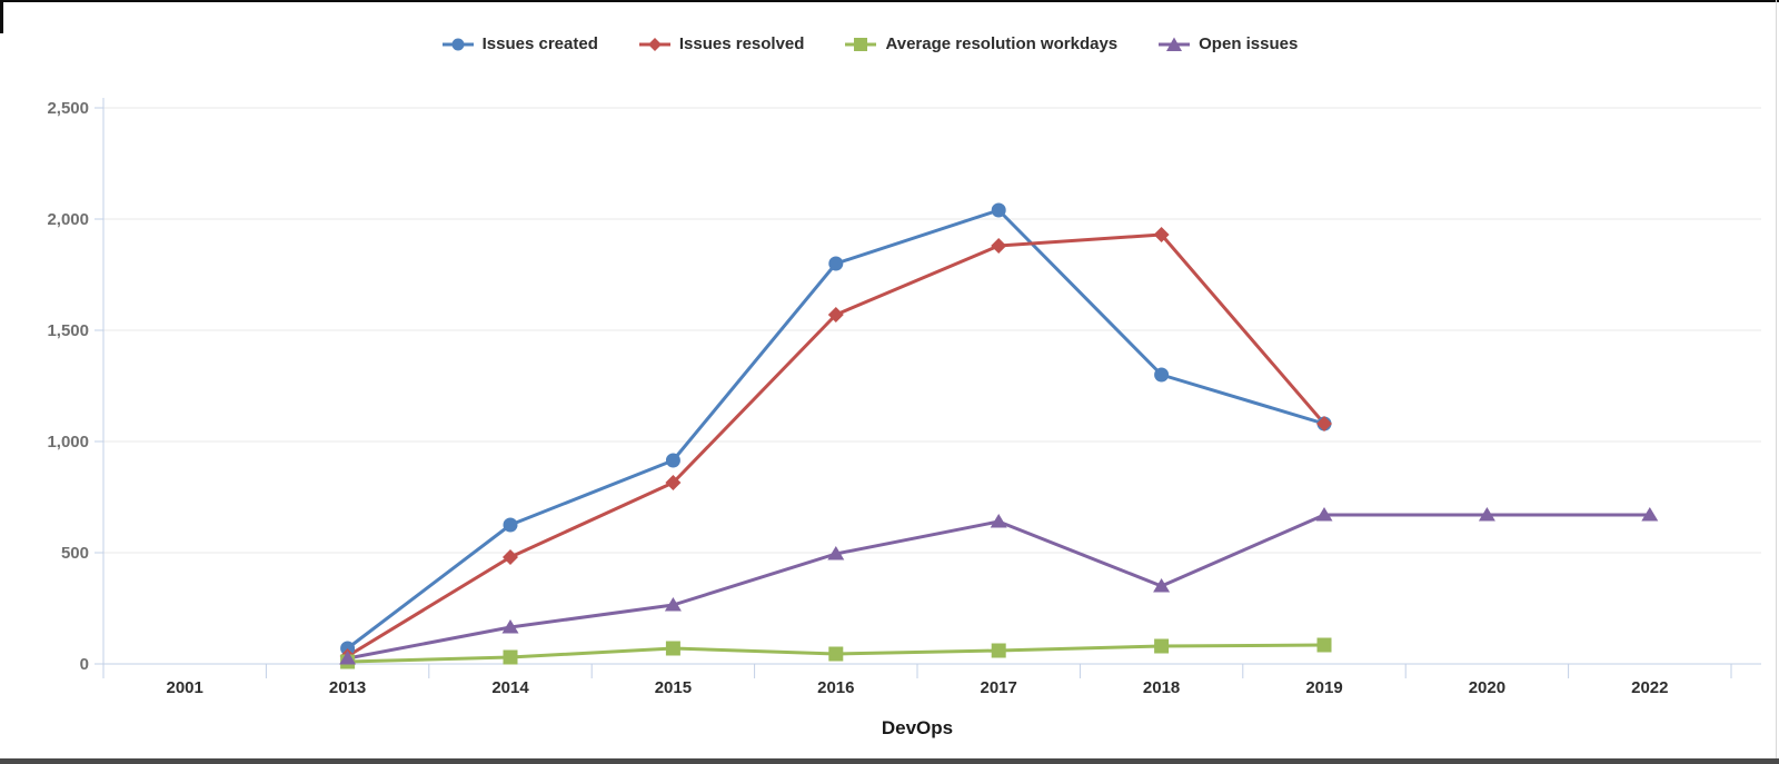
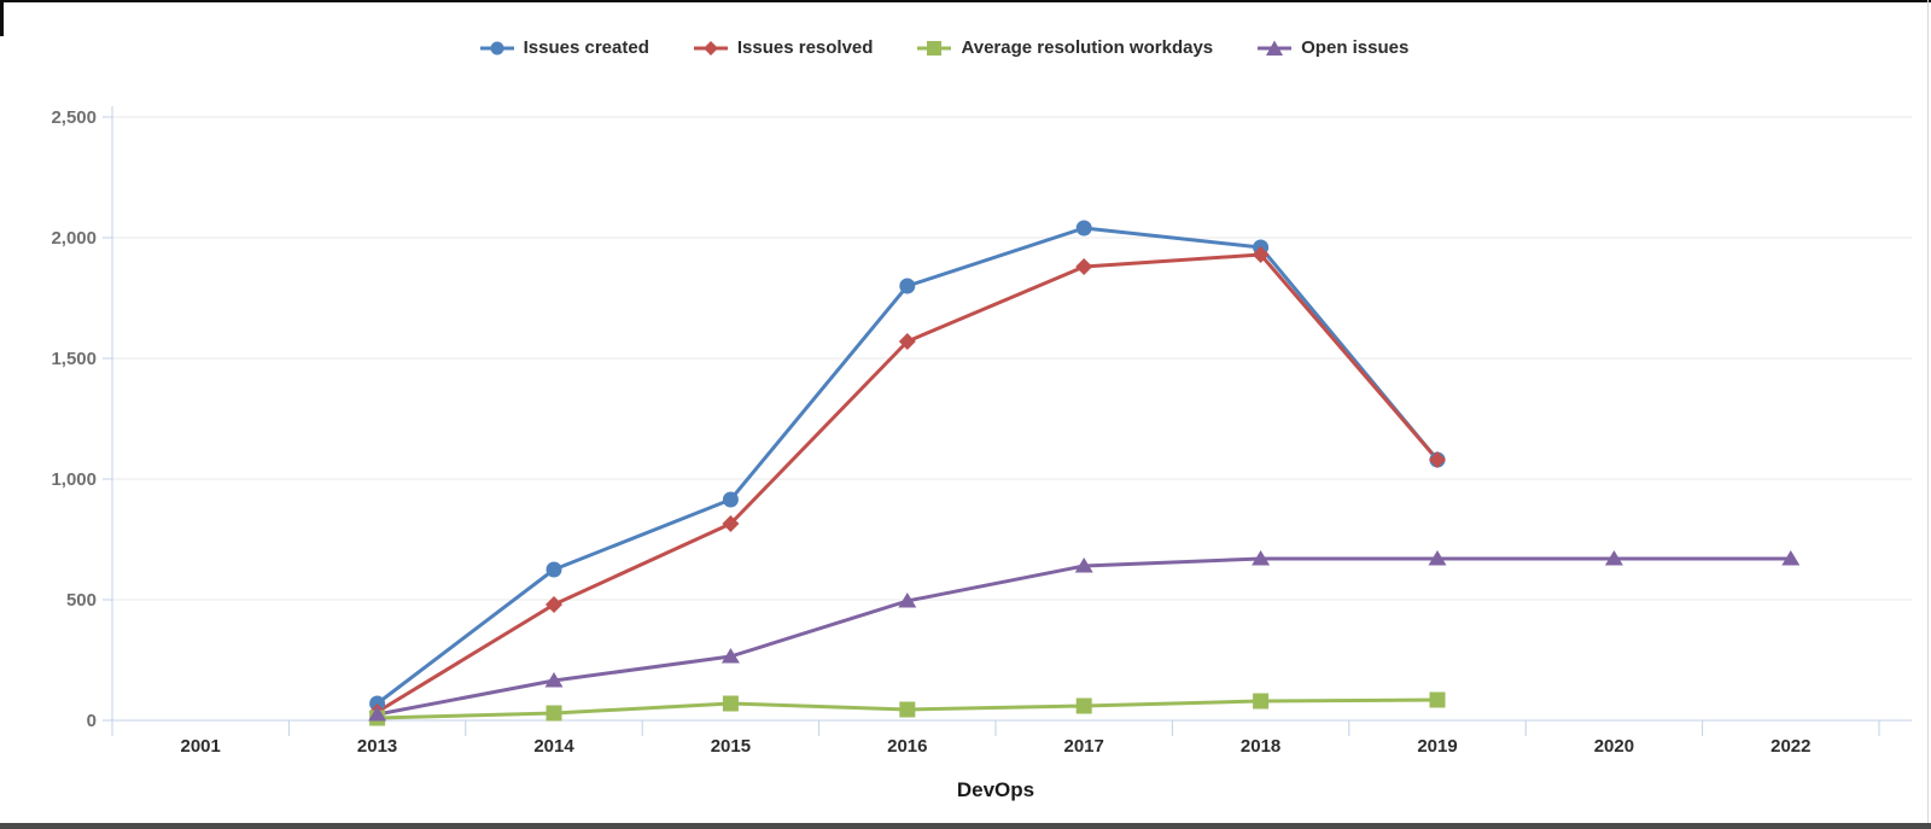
Issues created/2018: 1300 -> 1960
Open issues/2018: 350 -> 670
